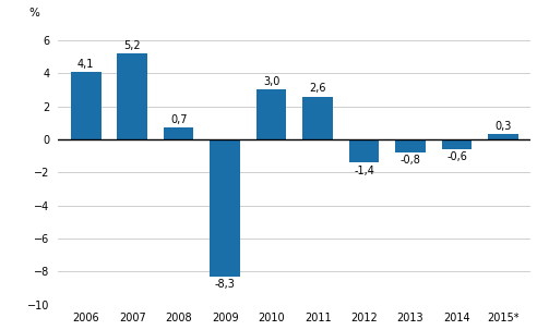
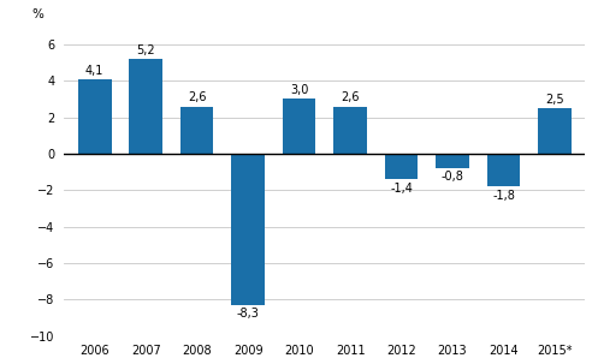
2008: 0,7 -> 2,6
2014: -0,6 -> -1,8
2015*: 0,3 -> 2,5
